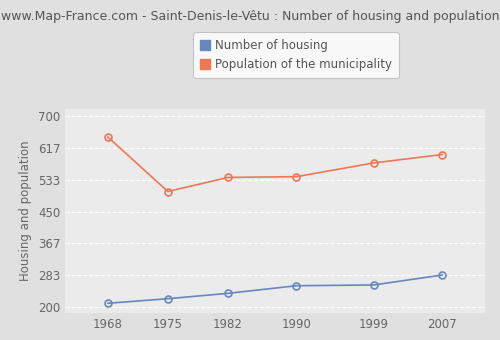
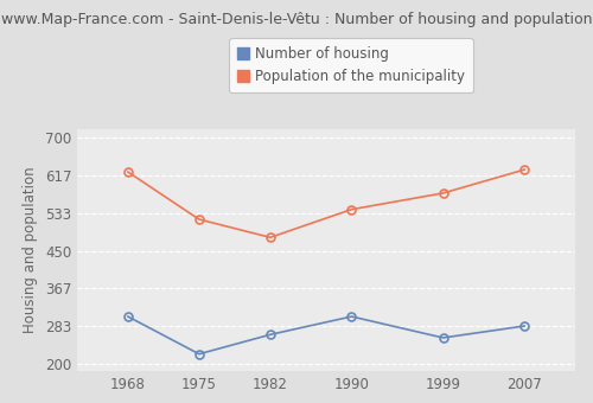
Number of housing/1968: 210 -> 305
Population of the municipality/1968: 646 -> 625
Population of the municipality/1975: 503 -> 520
Number of housing/1982: 236 -> 265
Population of the municipality/1982: 540 -> 480
Number of housing/1990: 256 -> 305
Population of the municipality/2007: 600 -> 630
